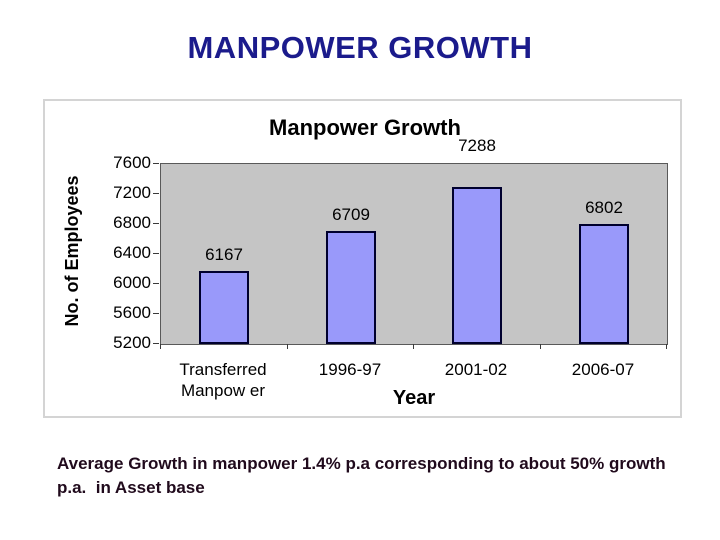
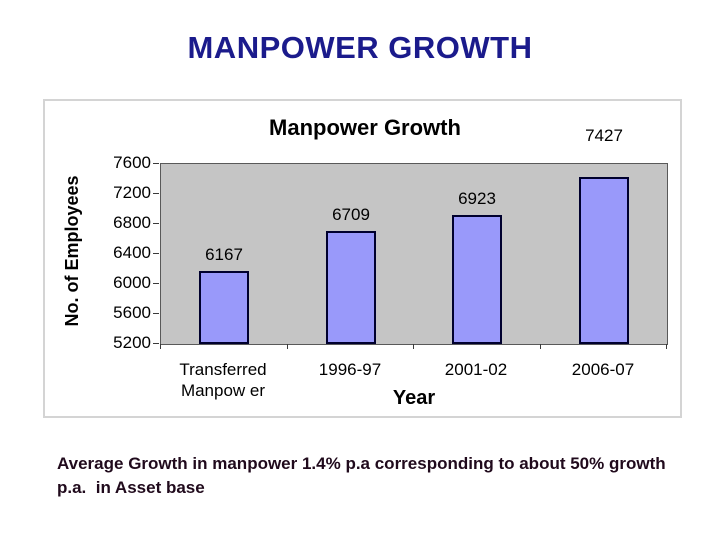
2001-02: 7288 -> 6923
2006-07: 6802 -> 7427
